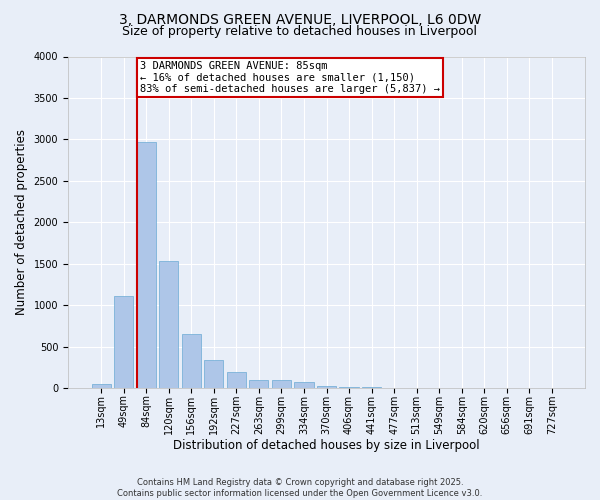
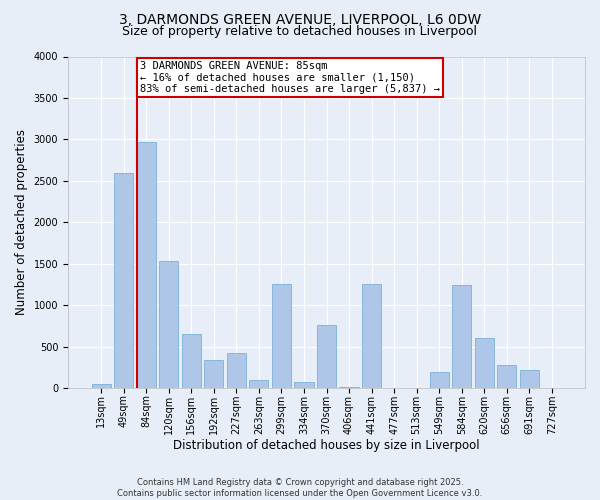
49sqm: 1110 -> 2600
227sqm: 200 -> 420
299sqm: 100 -> 1260
370sqm: 30 -> 760
441sqm: 10 -> 1260
549sqm: 0 -> 200
584sqm: 0 -> 1240
620sqm: 0 -> 600
656sqm: 0 -> 280
691sqm: 0 -> 220
